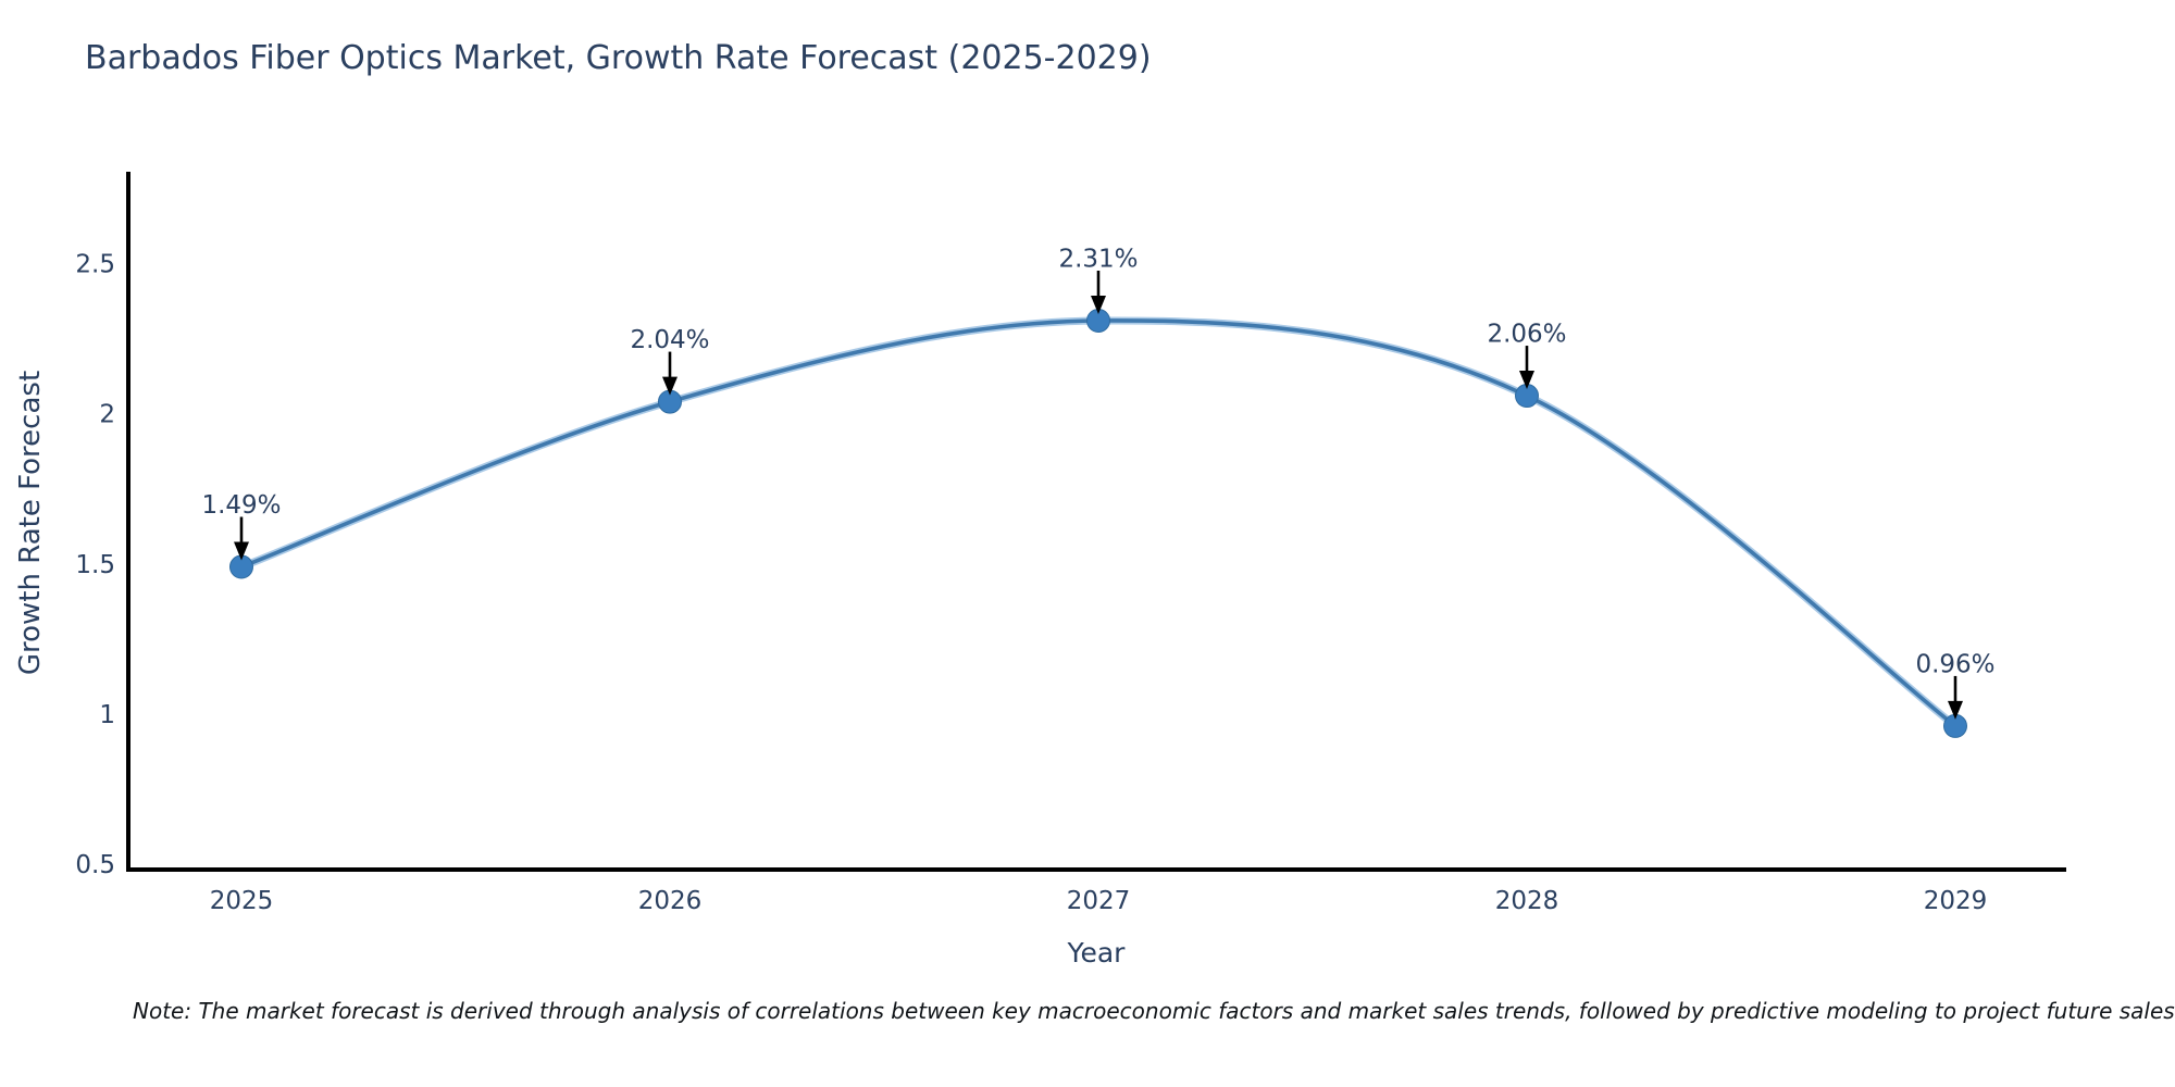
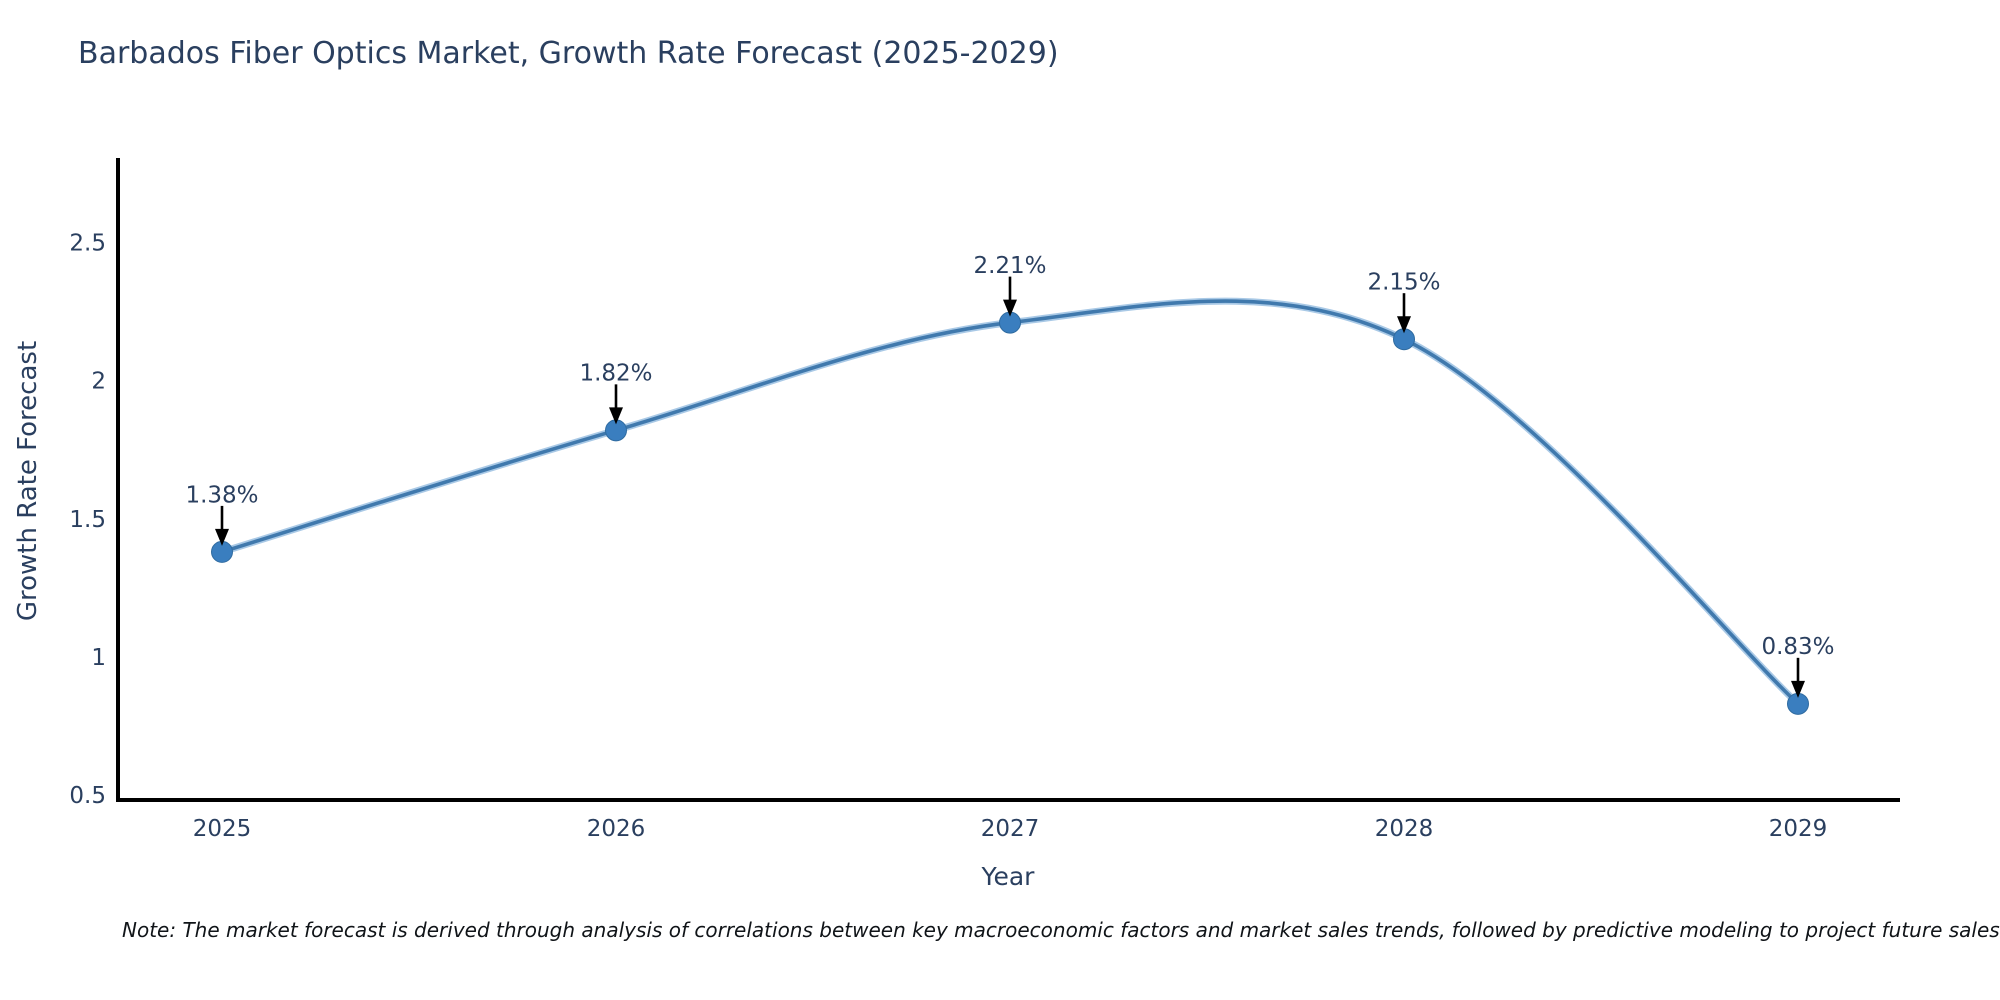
2025: 1.49% -> 1.38%
2026: 2.04% -> 1.82%
2027: 2.31% -> 2.21%
2028: 2.06% -> 2.15%
2029: 0.96% -> 0.83%
